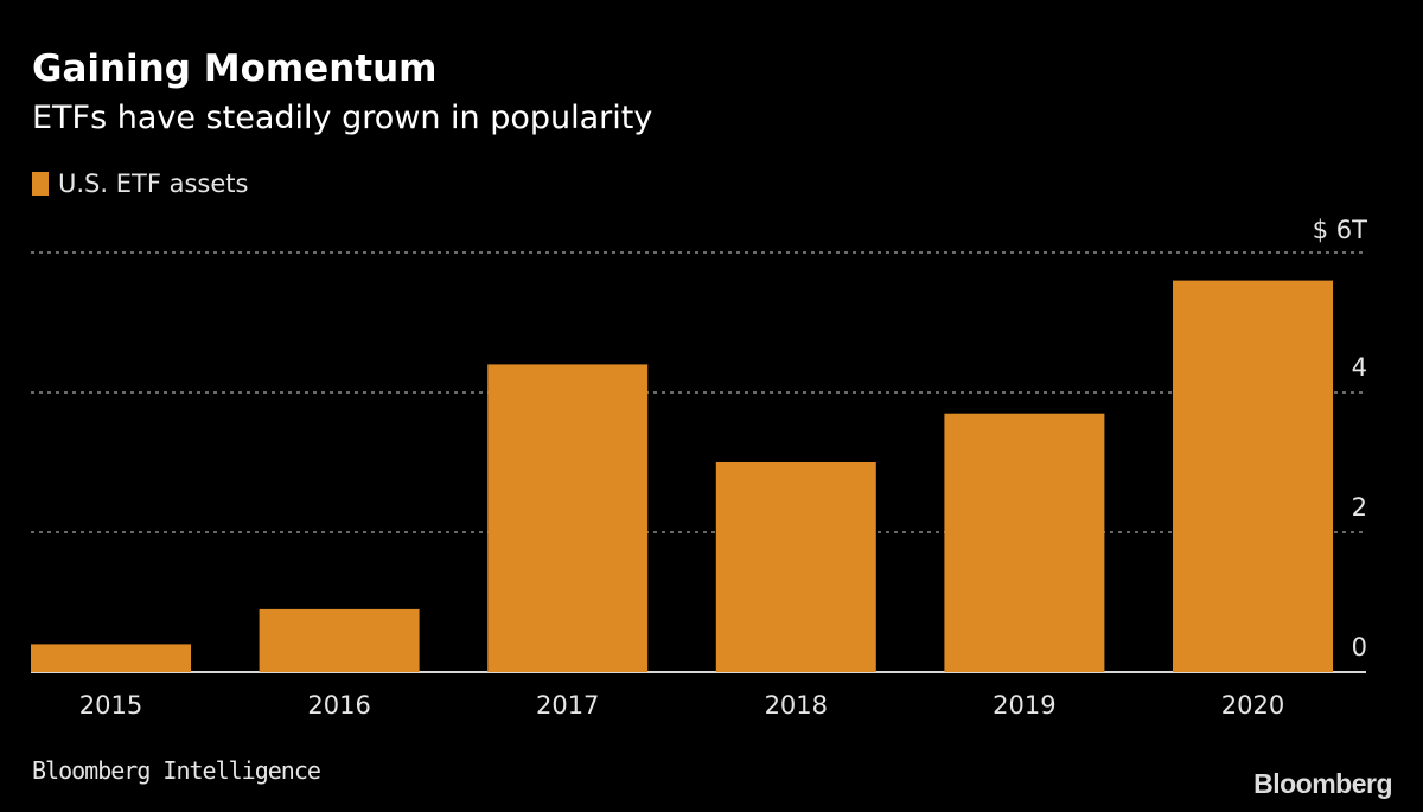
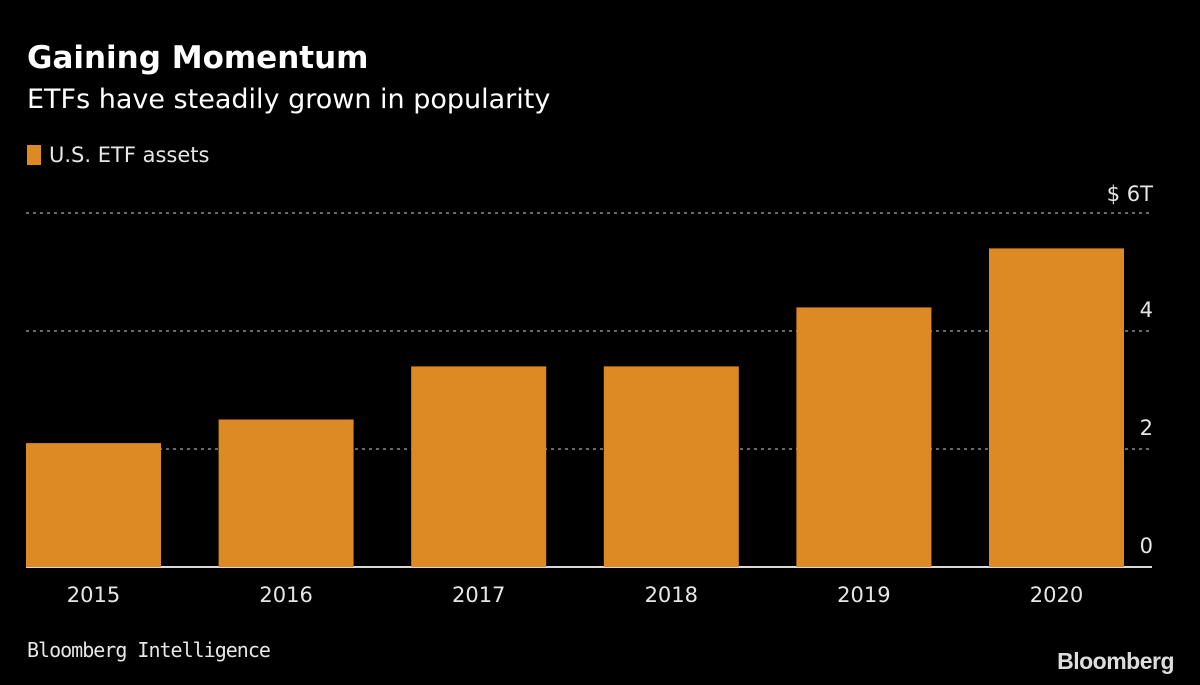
2015: 0.4 -> 2.1
2016: 0.9 -> 2.5
2017: 4.4 -> 3.4
2018: 3.0 -> 3.4
2019: 3.7 -> 4.4
2020: 5.6 -> 5.4
